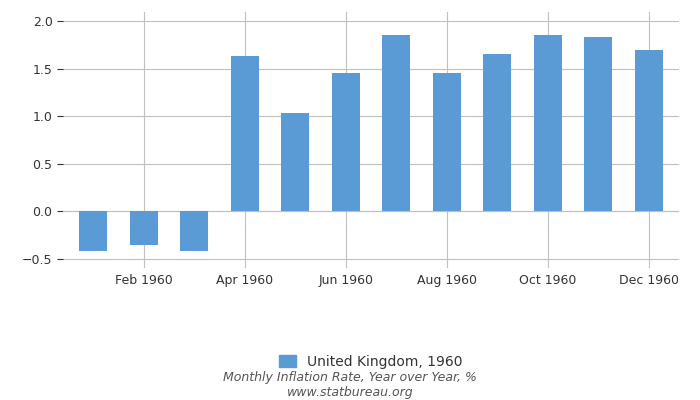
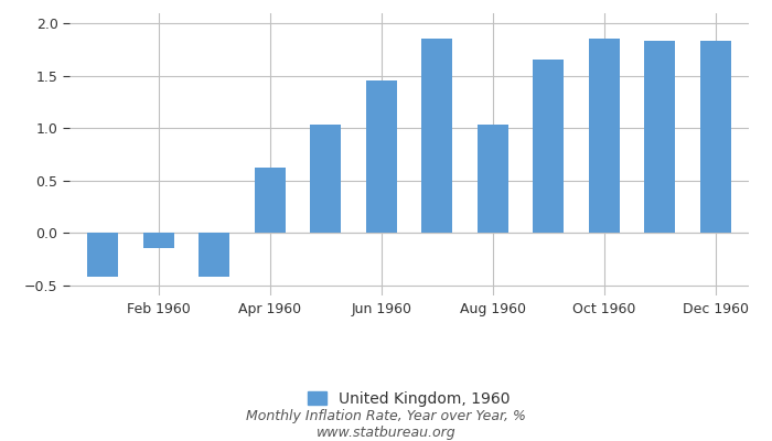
Feb 1960: -0.36 -> -0.15
Apr 1960: 1.64 -> 0.62
Aug 1960: 1.46 -> 1.03
Dec 1960: 1.70 -> 1.84
